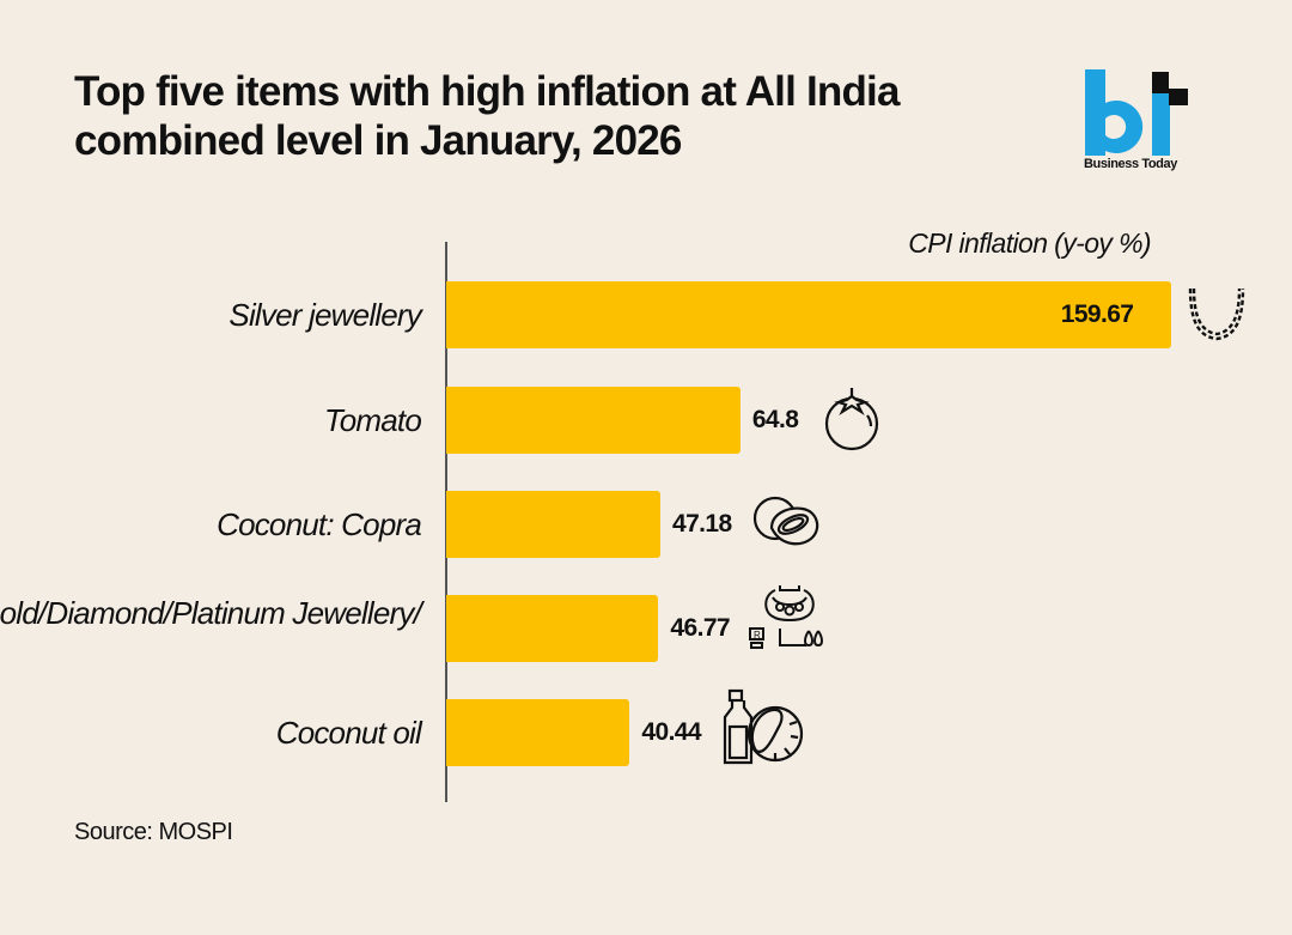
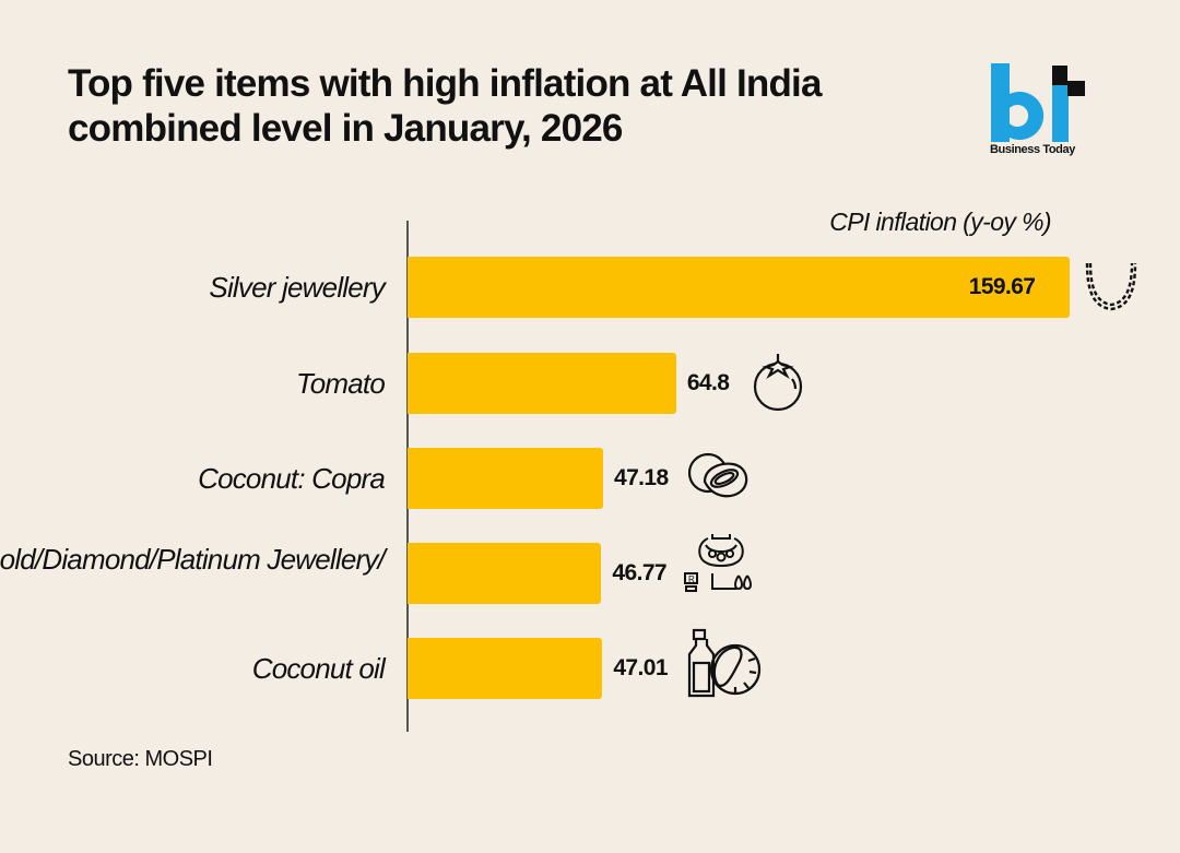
Coconut oil: 40.44 -> 47.01
